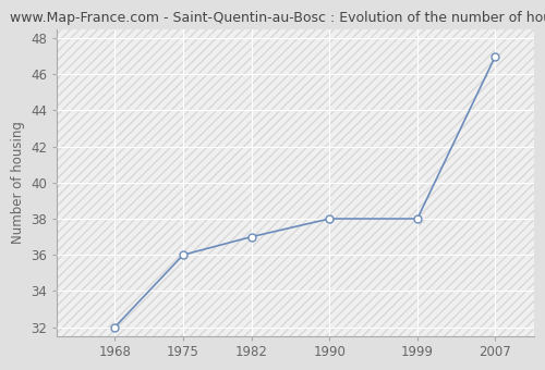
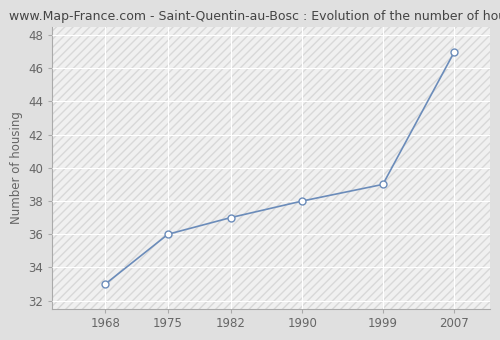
1968: 32 -> 33
1999: 38 -> 39
